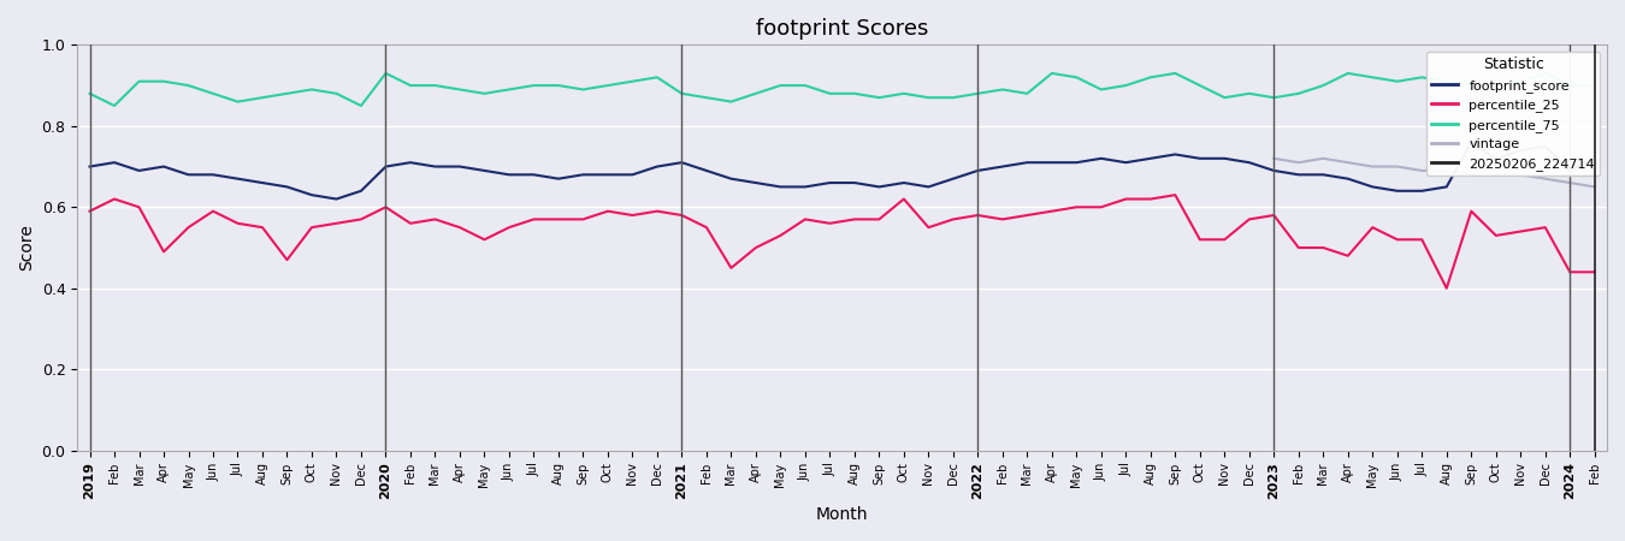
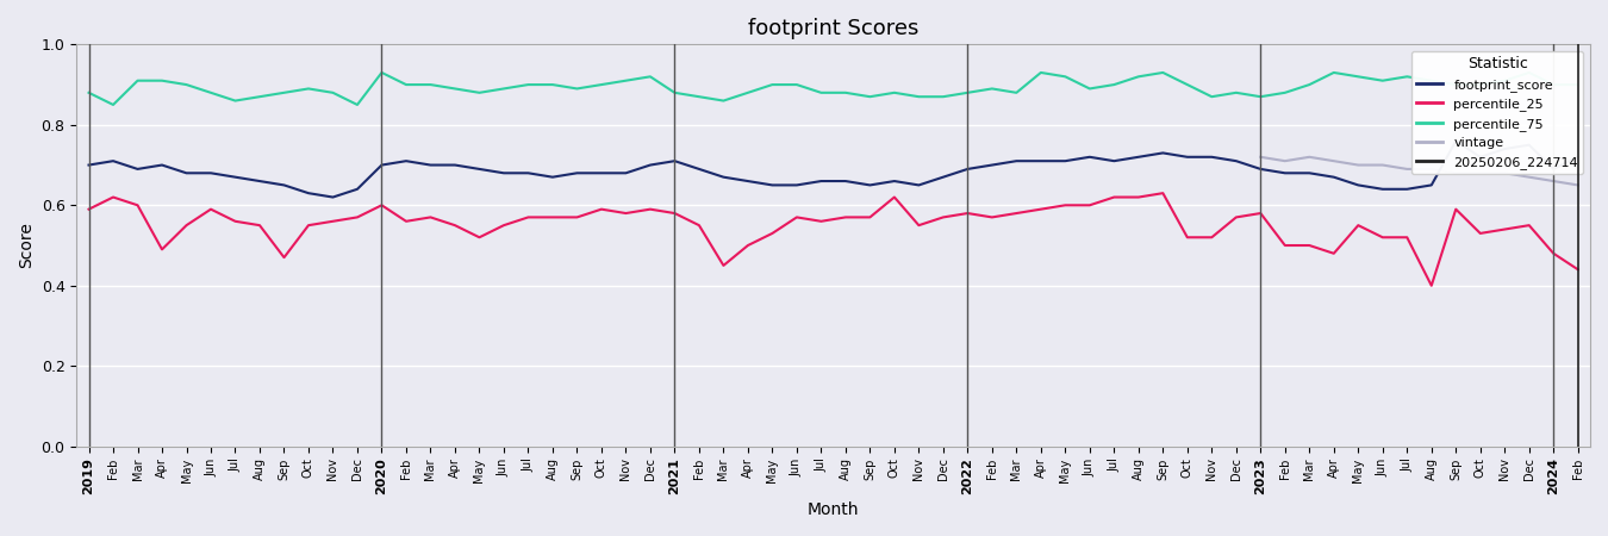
percentile_25/2024: 0.44 -> 0.48
